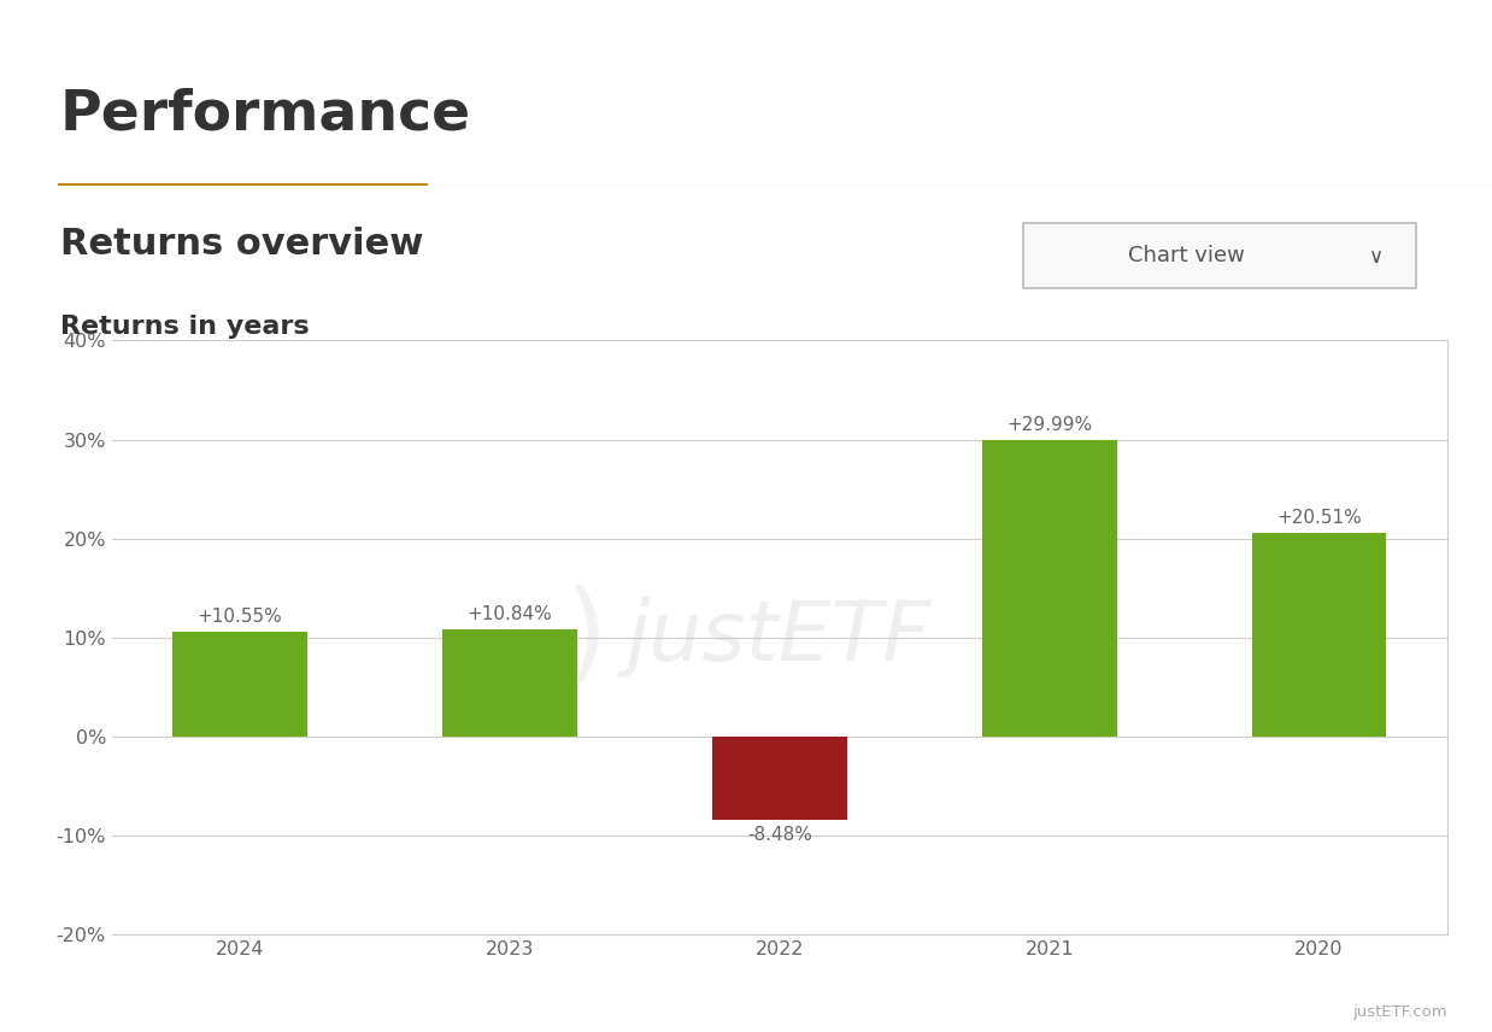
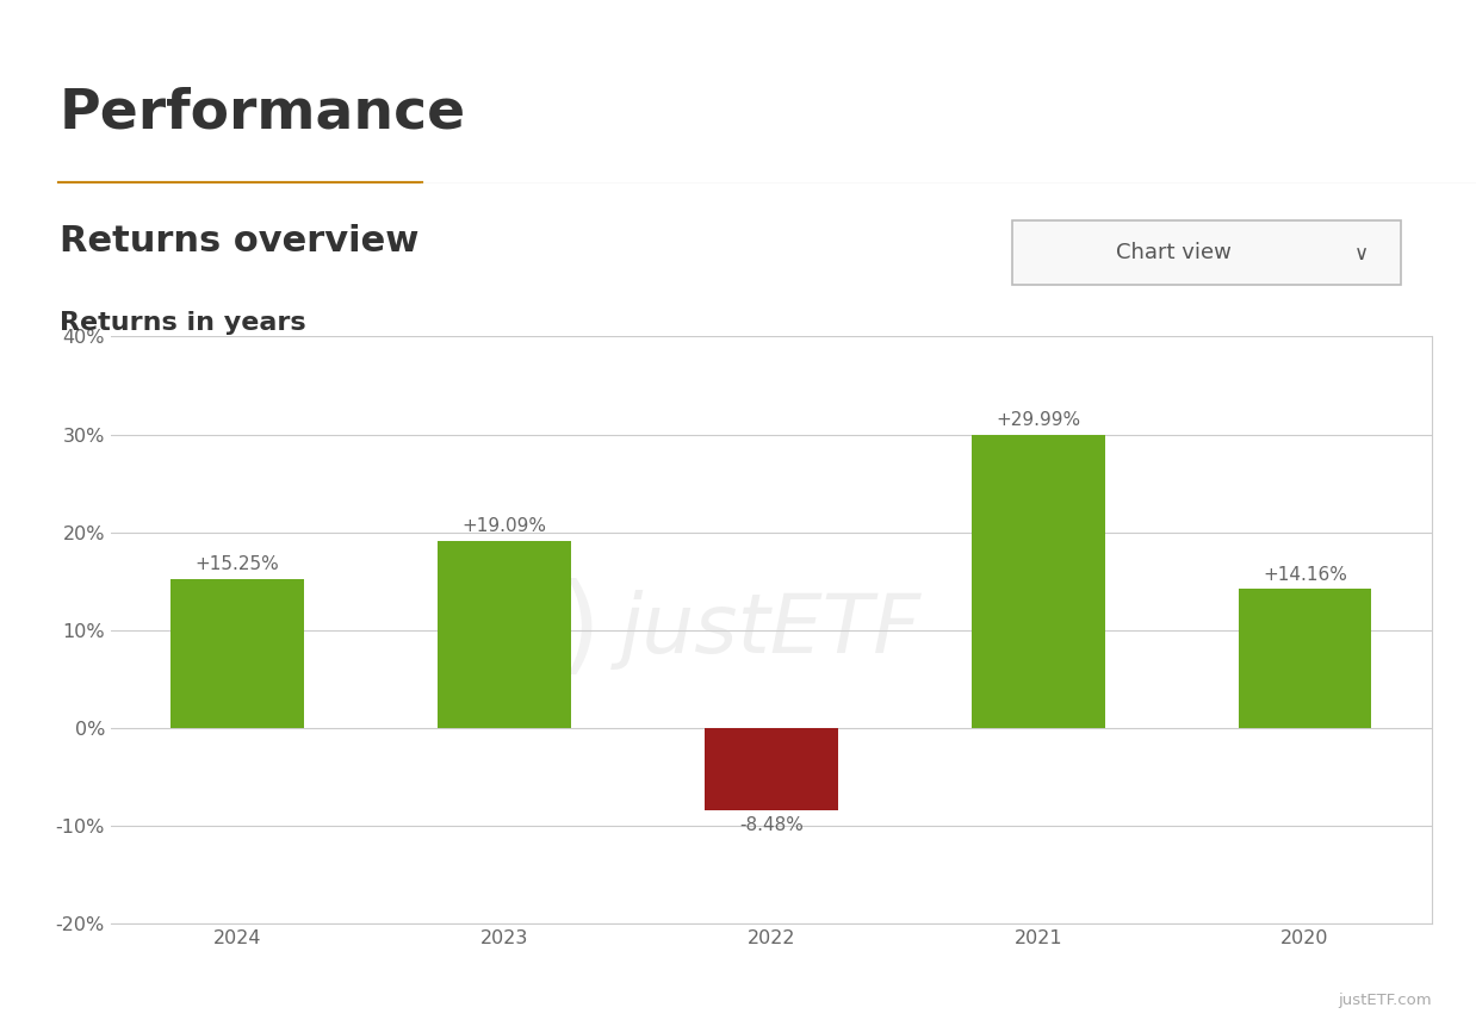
2024: +10.55% -> +15.25%
2023: +10.84% -> +19.09%
2020: +20.51% -> +14.16%
